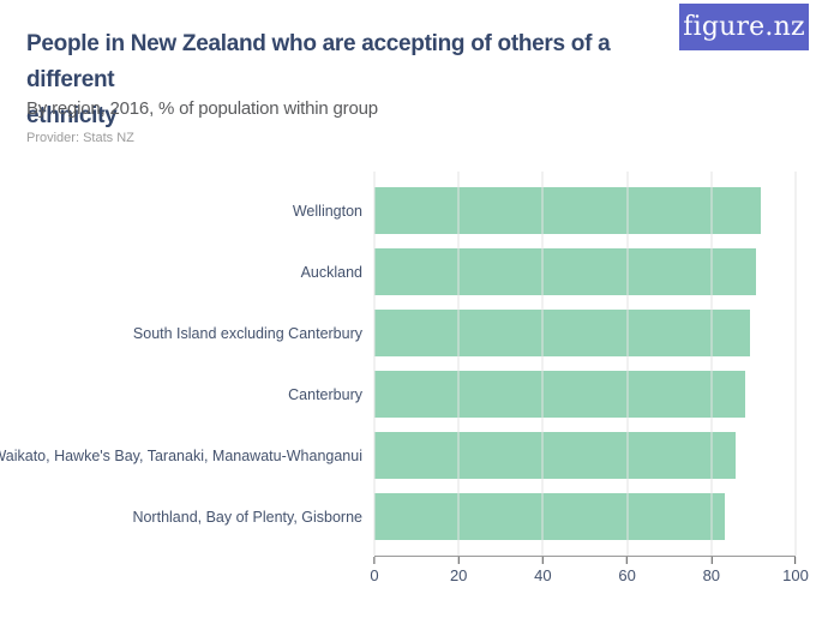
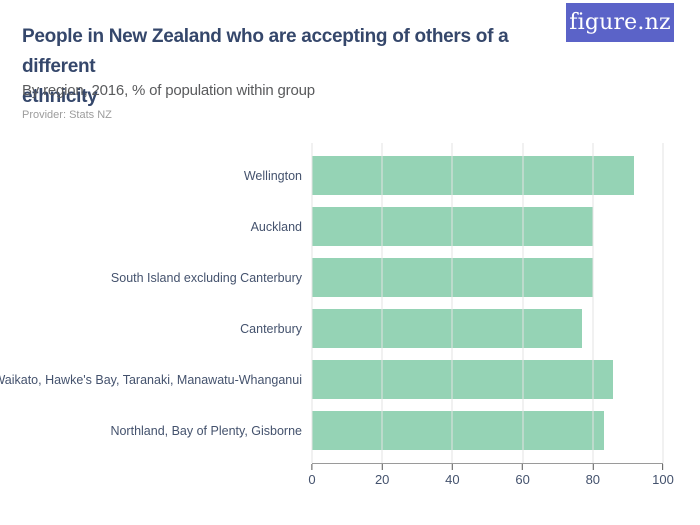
Auckland: 90 -> 80
South Island excluding Canterbury: 89 -> 80
Canterbury: 88 -> 77
